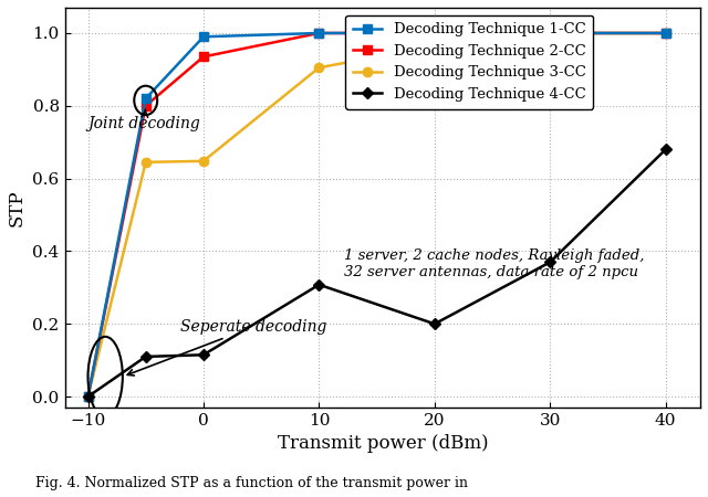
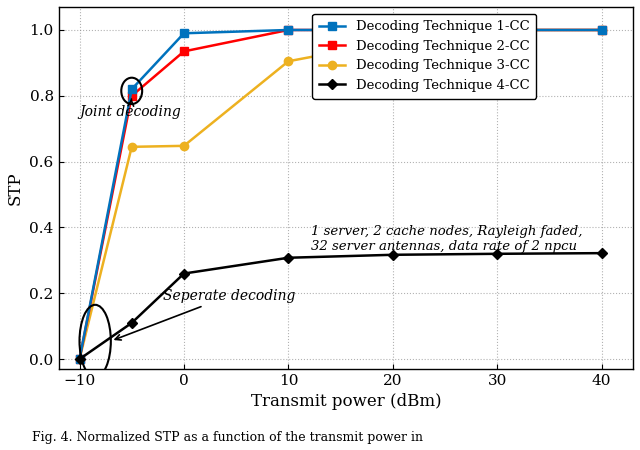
Decoding Technique 4-CC/0: 0.115 -> 0.260
Decoding Technique 4-CC/20: 0.200 -> 0.317
Decoding Technique 4-CC/30: 0.370 -> 0.320
Decoding Technique 4-CC/40: 0.680 -> 0.322
